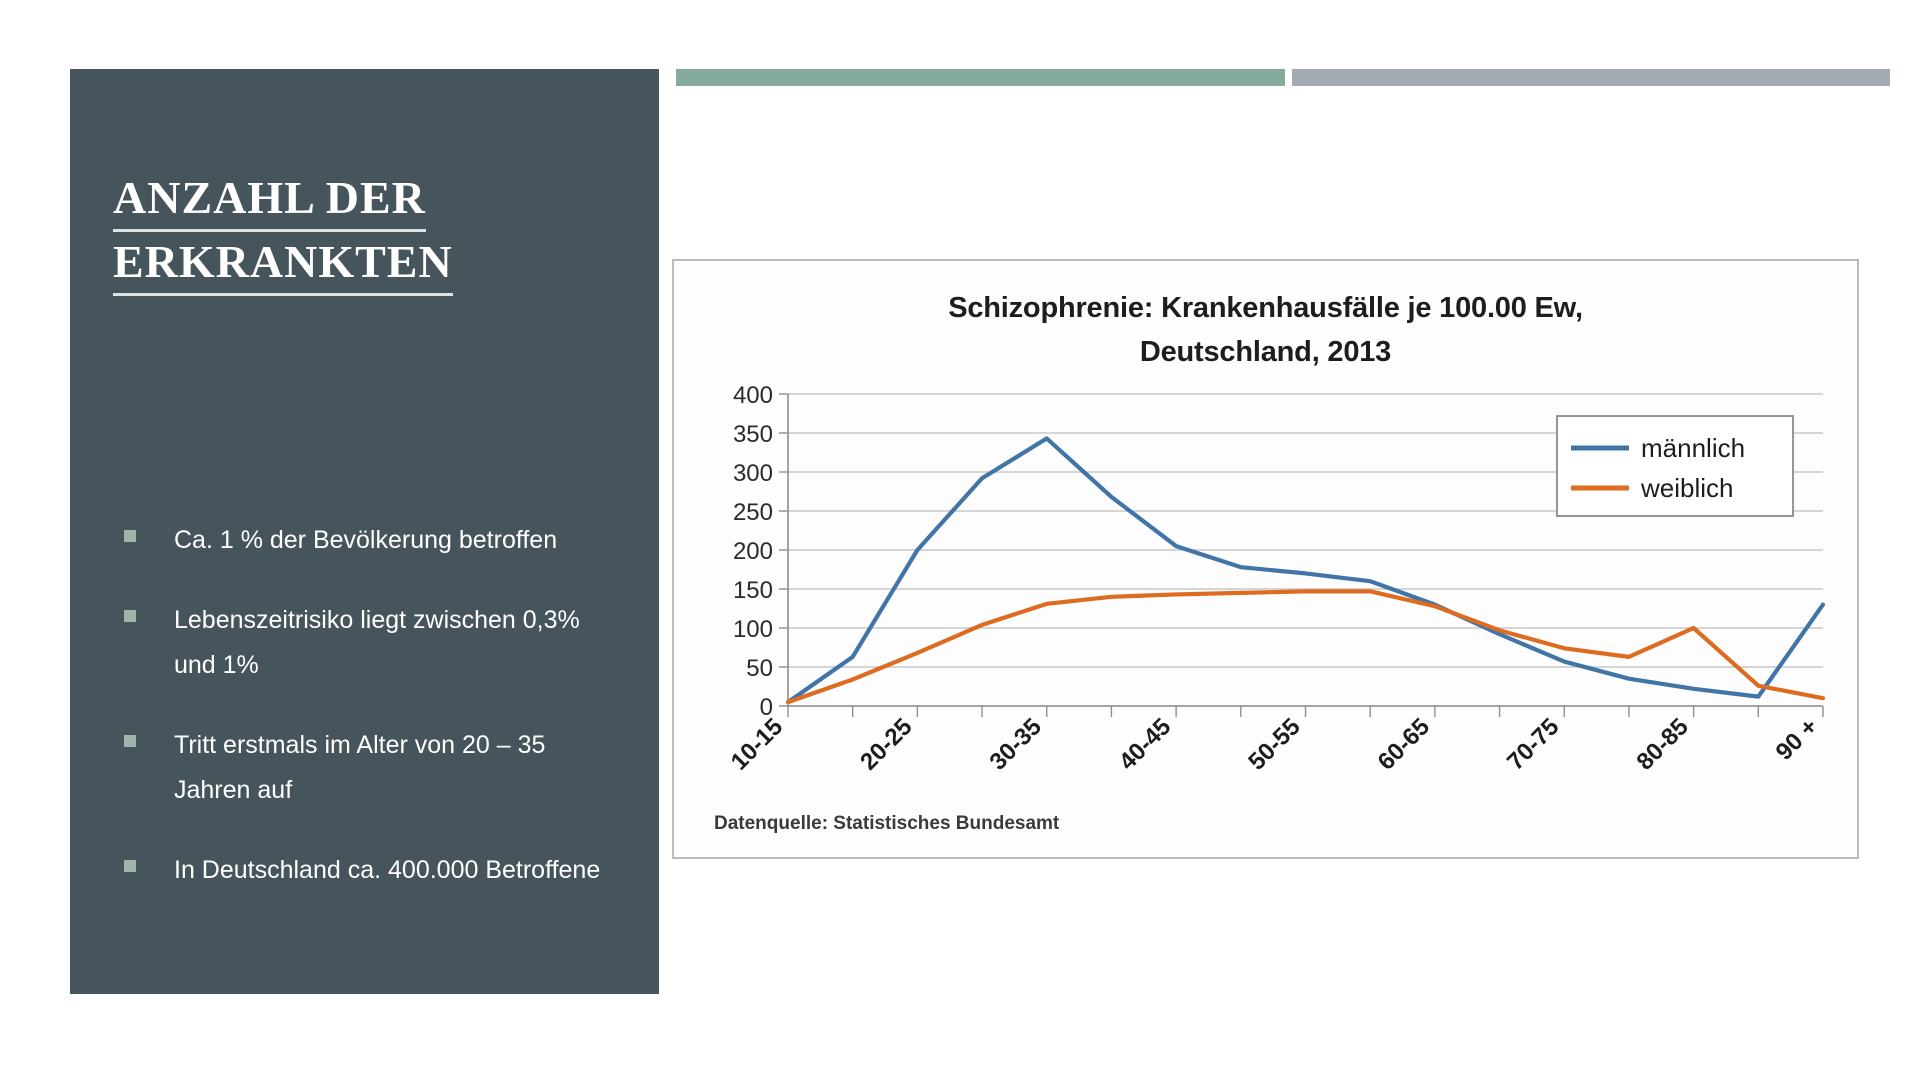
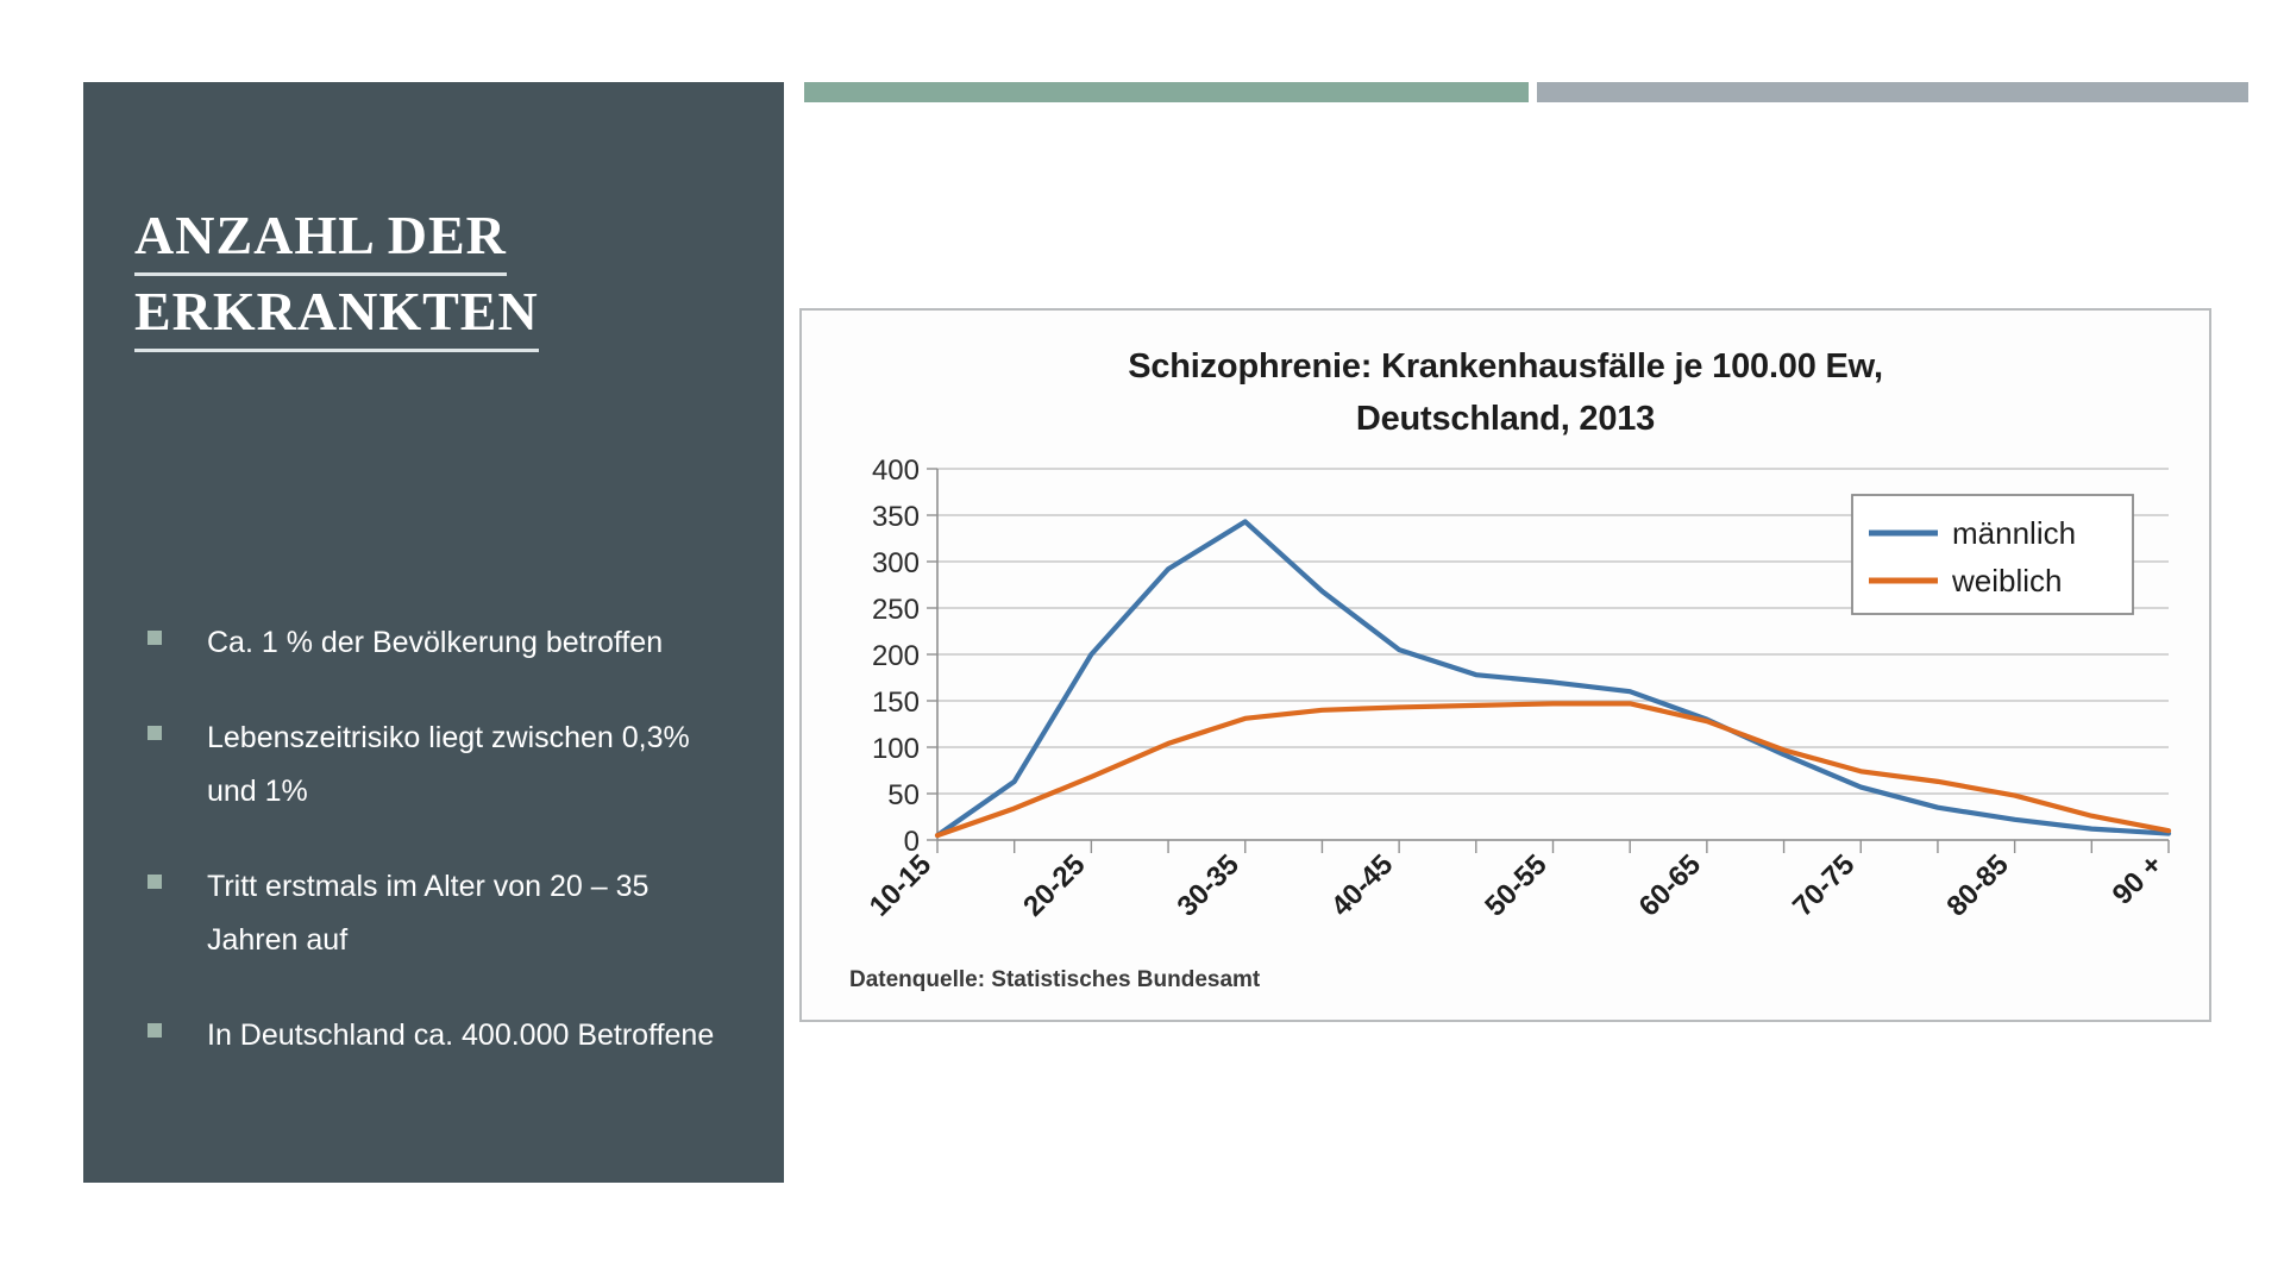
weiblich/80-85: 100 -> 50
männlich/90 +: 130 -> 10
